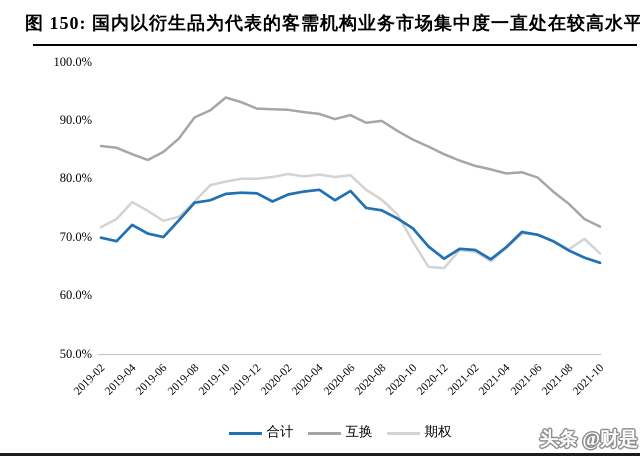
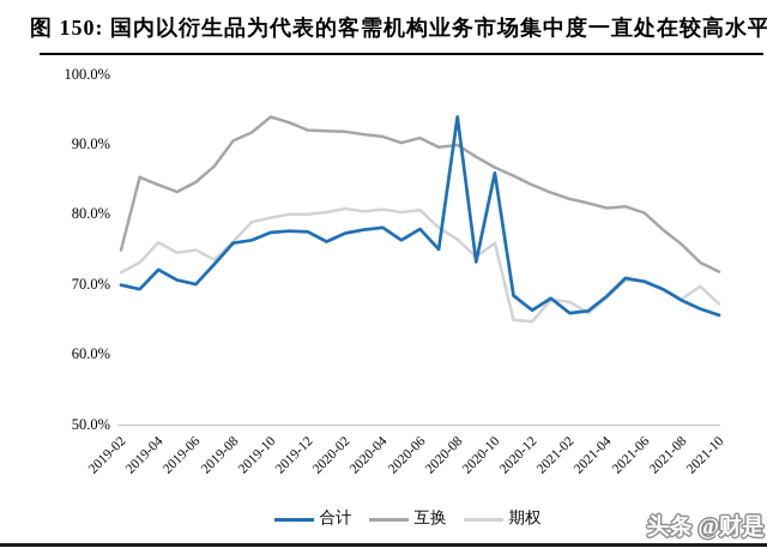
互换/2019-02: 86% -> 75%
期权/2019-06: 73% -> 75%
合计/2020-08: 75% -> 94%
合计/2020-10: 72% -> 86%
期权/2020-10: 69% -> 76%
合计/2021-02: 68% -> 66%
